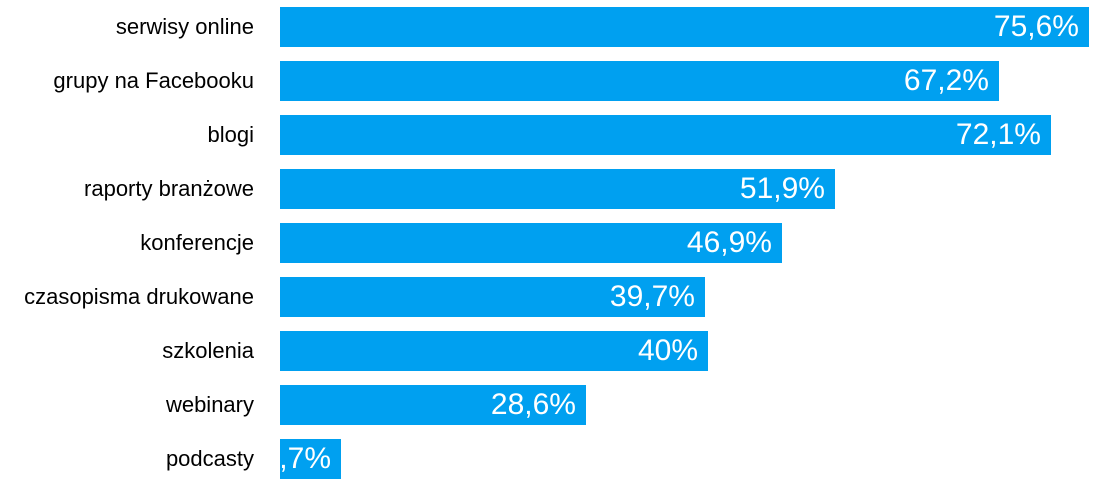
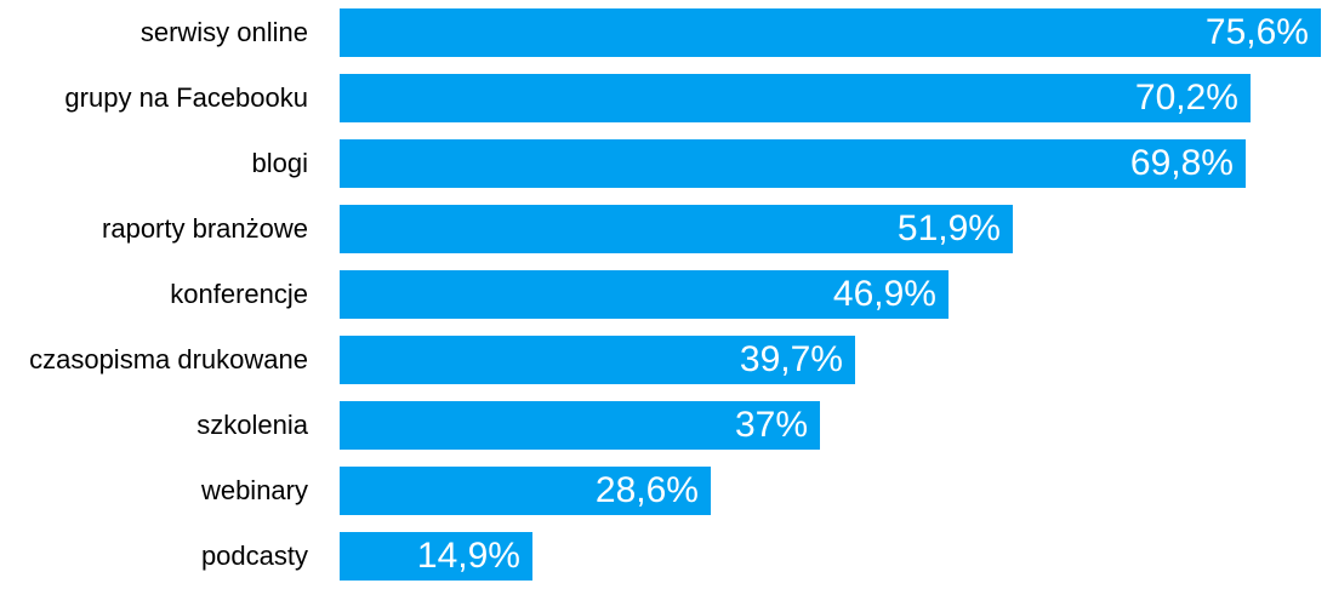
grupy na Facebooku: 67,2% -> 70,2%
blogi: 72,1% -> 69,8%
szkolenia: 40% -> 37%
podcasty: 5,7% -> 14,9%
